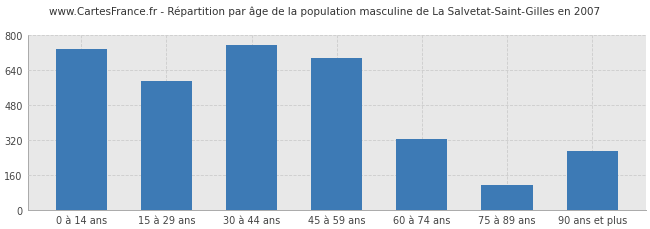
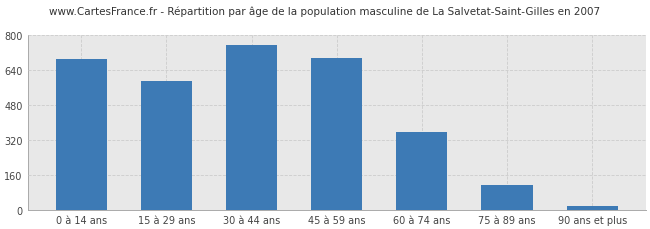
0 à 14 ans: 735 -> 690
60 à 74 ans: 325 -> 355
90 ans et plus: 270 -> 20
